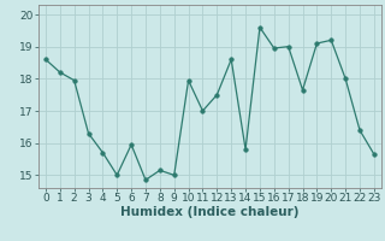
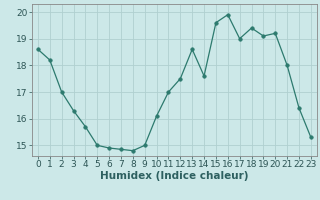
2: 17.95 -> 17.00
6: 15.95 -> 14.90
8: 15.15 -> 14.80
10: 17.95 -> 16.10
14: 15.80 -> 17.60
16: 18.95 -> 19.90
18: 17.65 -> 19.40
23: 15.65 -> 15.30
